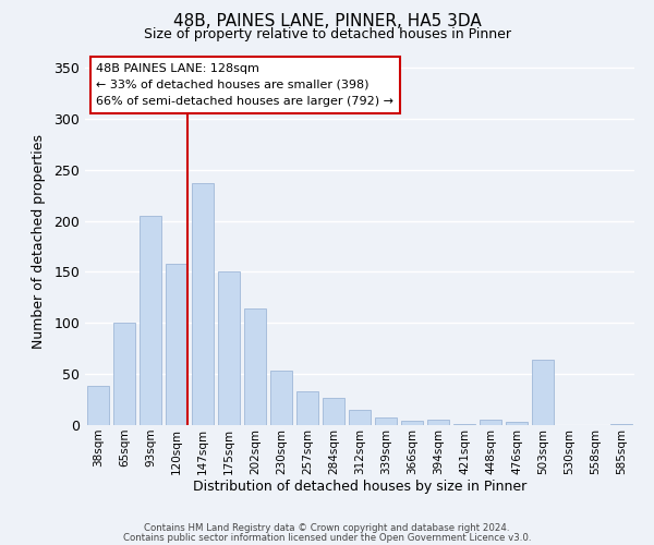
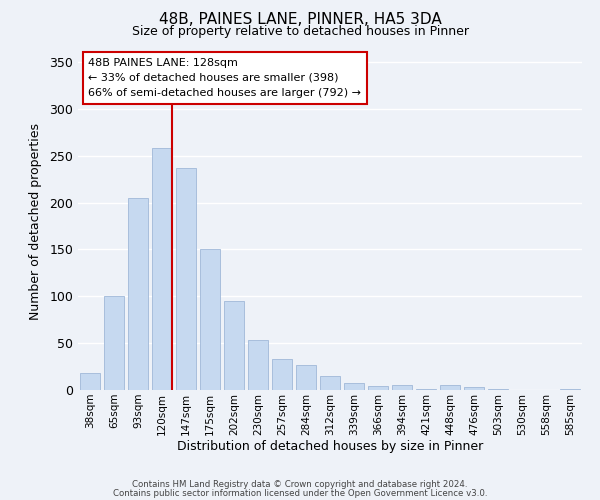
38sqm: 38 -> 18
120sqm: 158 -> 258
202sqm: 114 -> 95
503sqm: 64 -> 1
